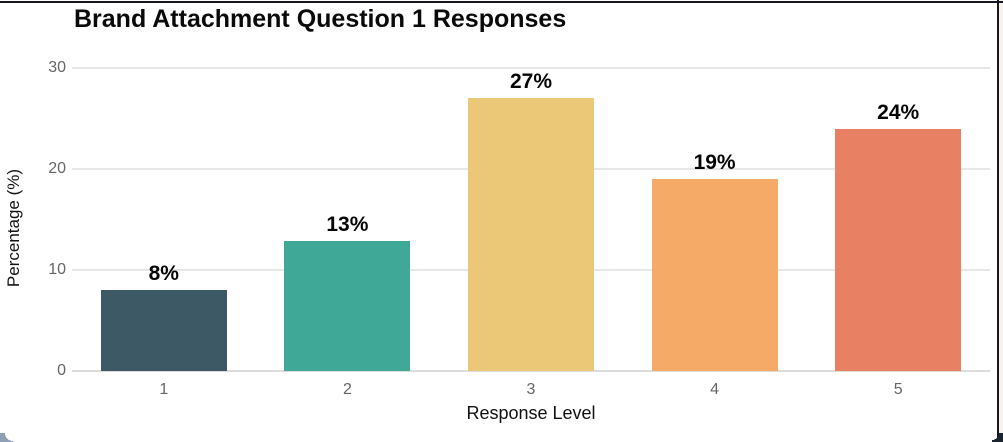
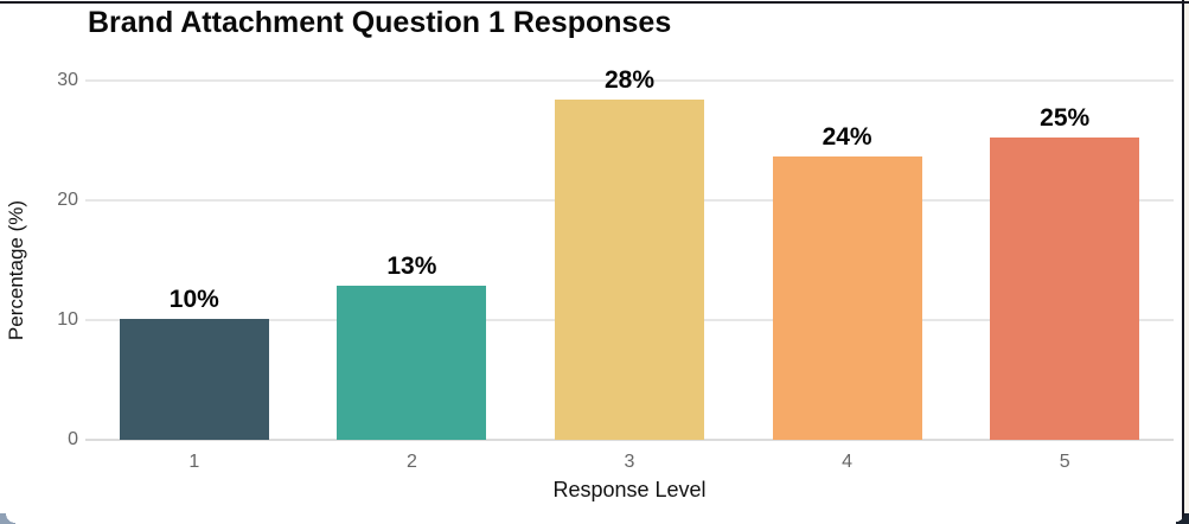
1: 8% -> 10%
3: 27% -> 28%
4: 19% -> 24%
5: 24% -> 25%
